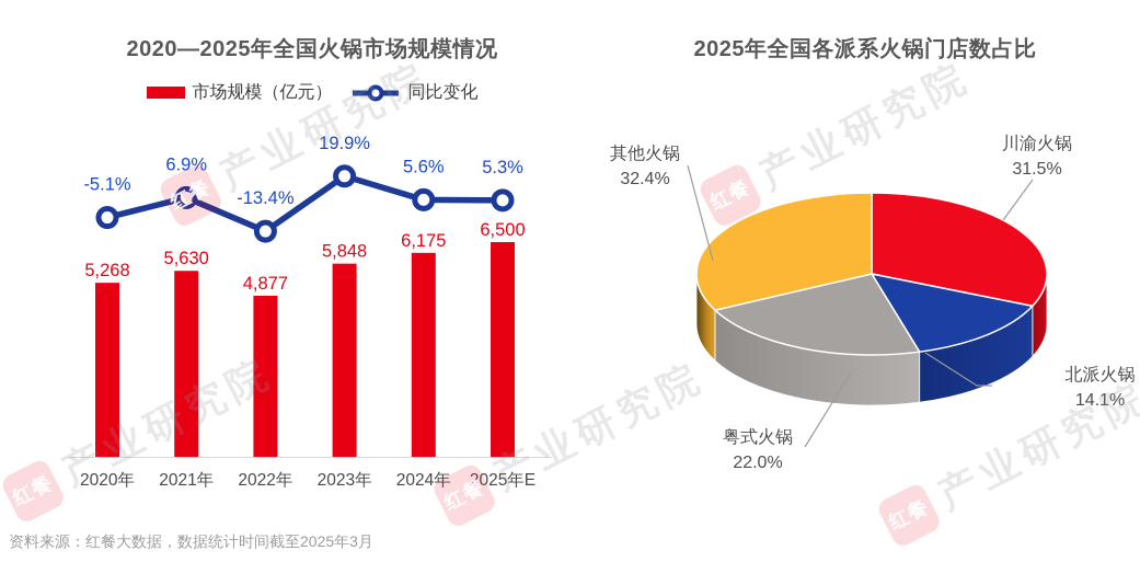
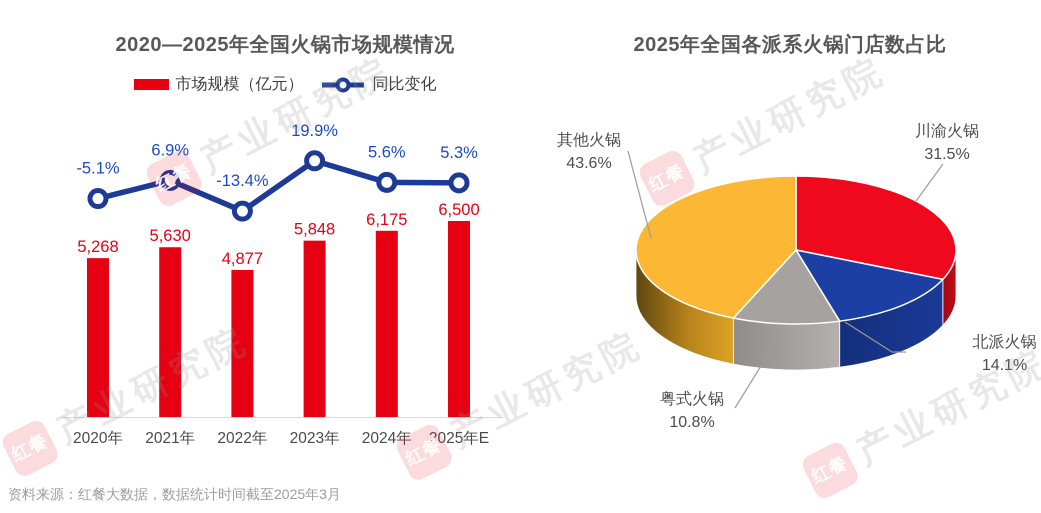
2025年全国各派系火锅门店数占比/粤式火锅: 22.0% -> 10.8%
2025年全国各派系火锅门店数占比/其他火锅: 32.4% -> 43.6%
